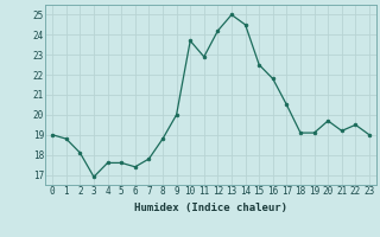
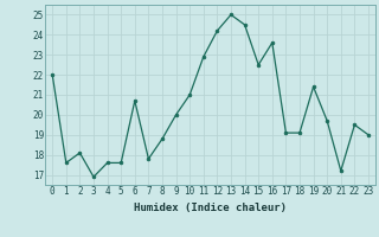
0: 19.0 -> 22.0
1: 18.8 -> 17.6
6: 17.4 -> 20.7
10: 23.7 -> 21.0
16: 21.8 -> 23.6
17: 20.5 -> 19.1
19: 19.1 -> 21.4
21: 19.2 -> 17.2
